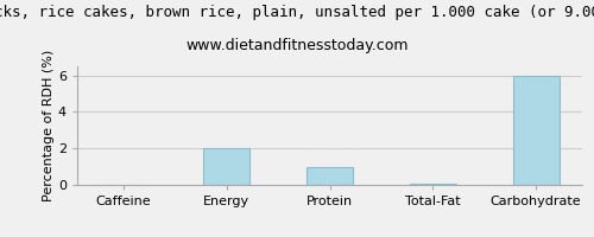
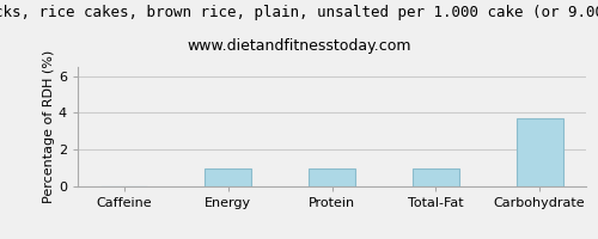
Energy: 2.0 -> 1.0
Total-Fat: 0.1 -> 1.0
Carbohydrate: 6.0 -> 3.7
